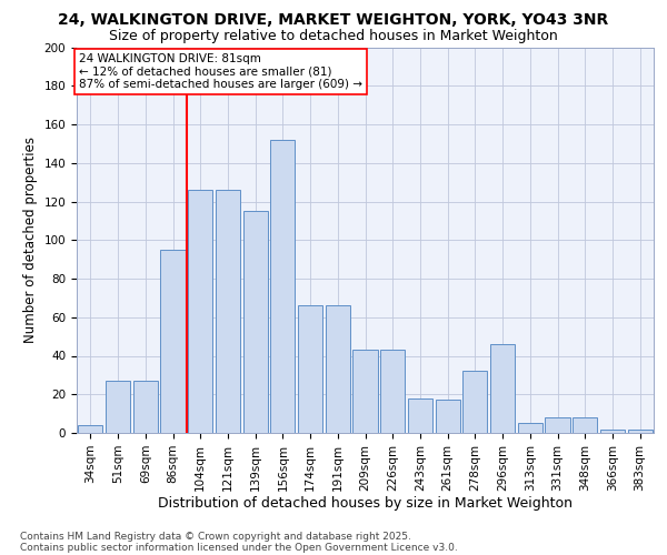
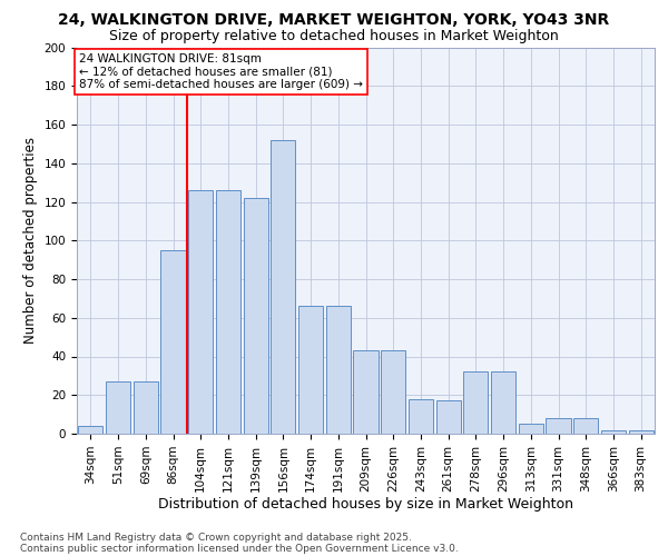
139sqm: 115 -> 122
296sqm: 46 -> 32
